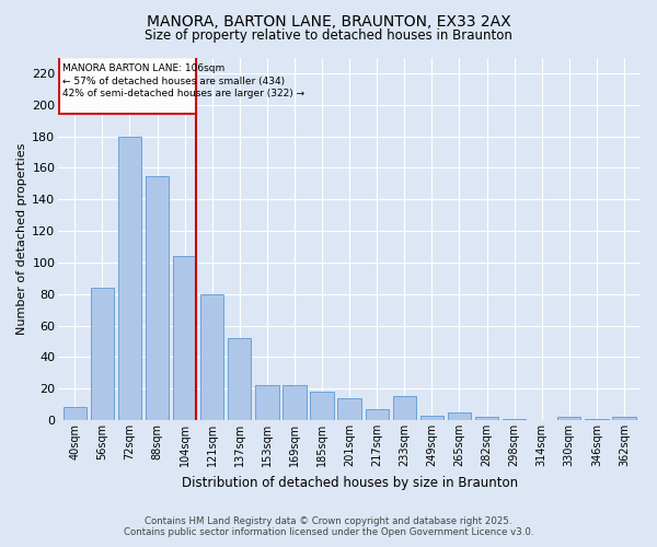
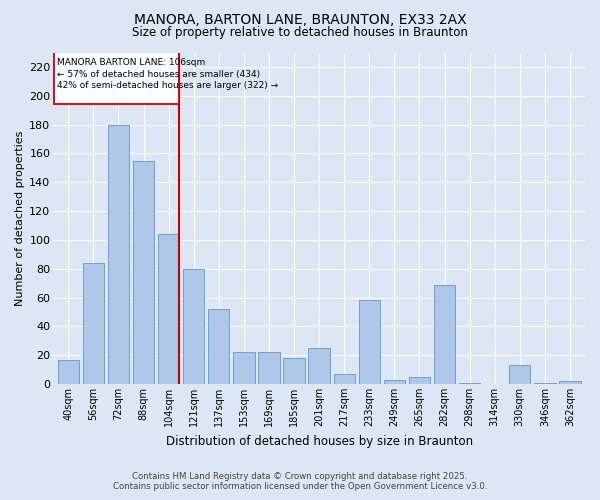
40sqm: 8 -> 17
201sqm: 14 -> 25
233sqm: 15 -> 58
282sqm: 2 -> 69
330sqm: 2 -> 13
